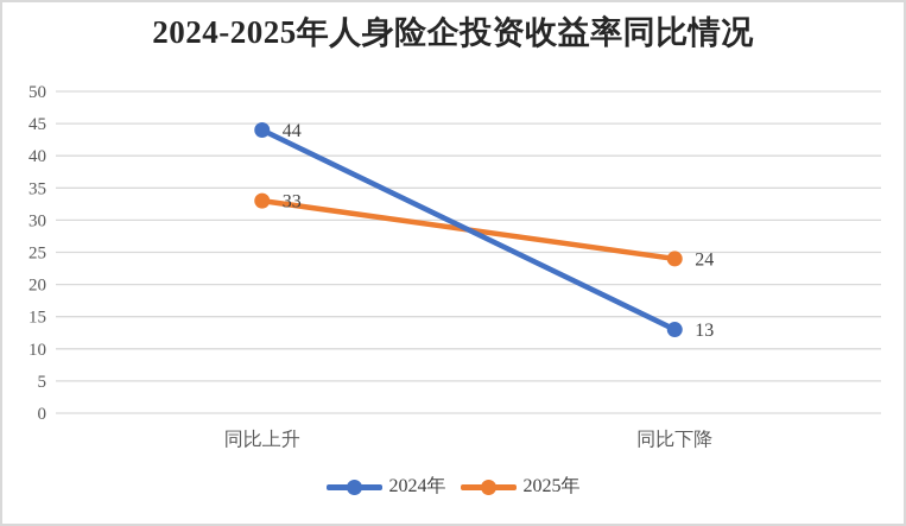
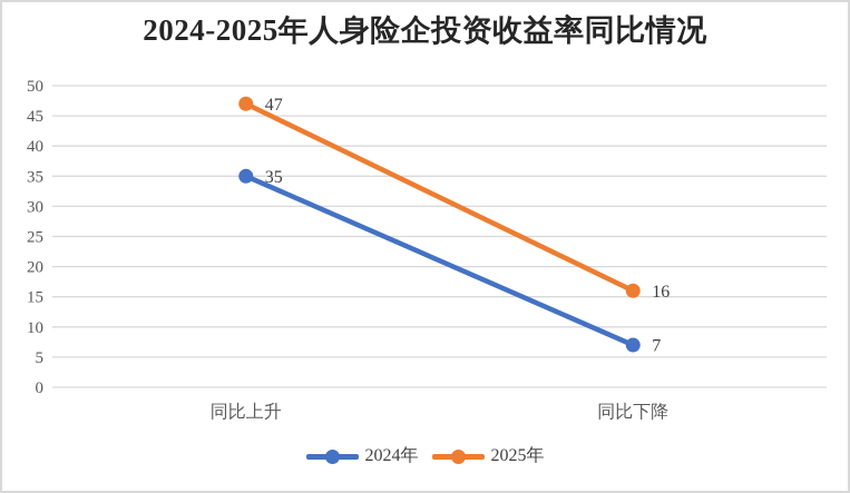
2024年/同比上升: 44 -> 35
2025年/同比上升: 33 -> 47
2024年/同比下降: 13 -> 7
2025年/同比下降: 24 -> 16
